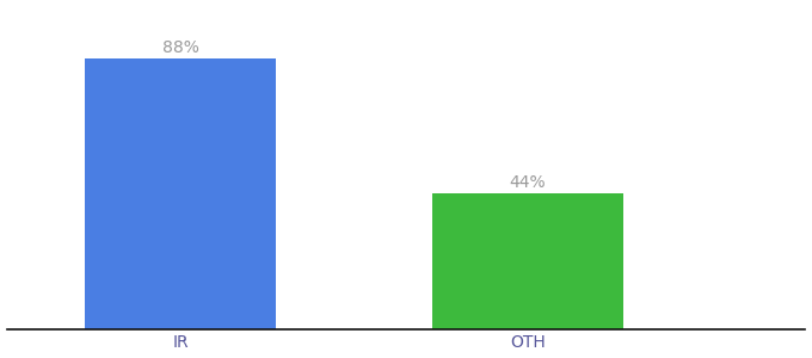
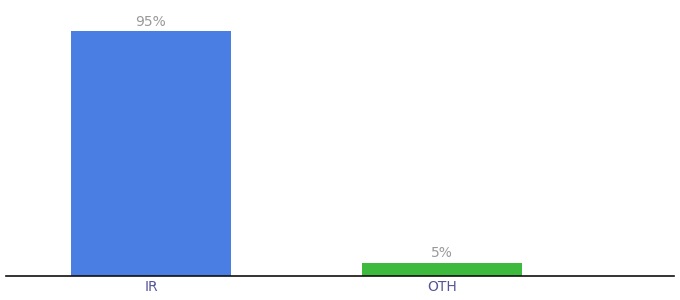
IR: 88% -> 95%
OTH: 44% -> 5%
